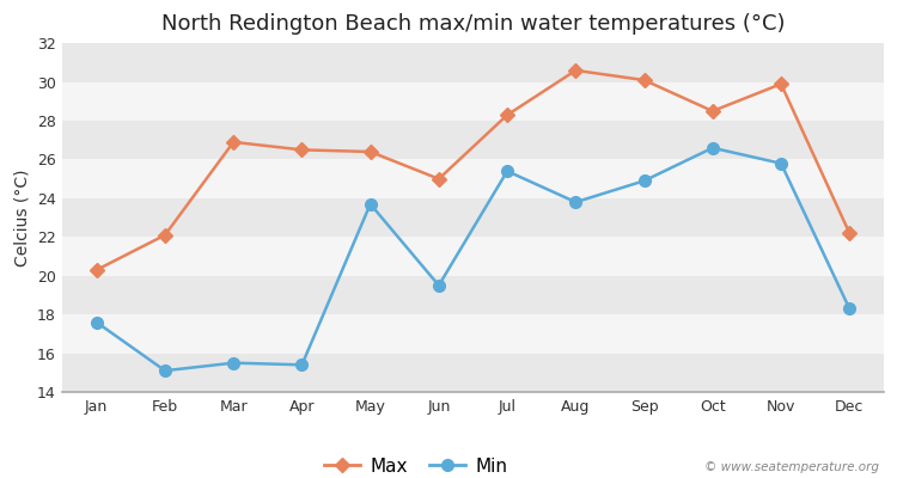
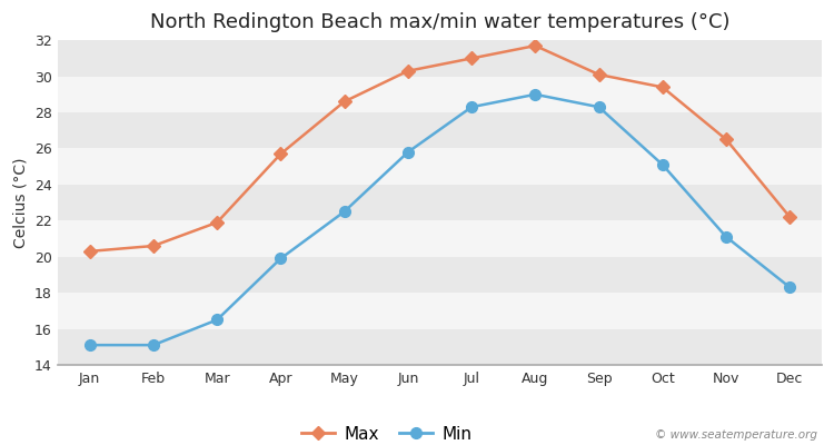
Min/Jan: 17.6 -> 15.1
Max/Feb: 22.1 -> 20.6
Max/Mar: 26.9 -> 21.9
Min/Mar: 15.5 -> 16.5
Max/Apr: 26.5 -> 25.7
Min/Apr: 15.4 -> 19.9
Max/May: 26.4 -> 28.6
Min/May: 23.7 -> 22.5
Max/Jun: 25.0 -> 30.3
Min/Jun: 19.5 -> 25.8
Max/Jul: 28.3 -> 31.0
Min/Jul: 25.4 -> 28.3
Max/Aug: 30.6 -> 31.7
Min/Aug: 23.8 -> 29.0
Min/Sep: 24.9 -> 28.3
Max/Oct: 28.5 -> 29.4
Min/Oct: 26.6 -> 25.1
Max/Nov: 29.9 -> 26.5
Min/Nov: 25.8 -> 21.1
